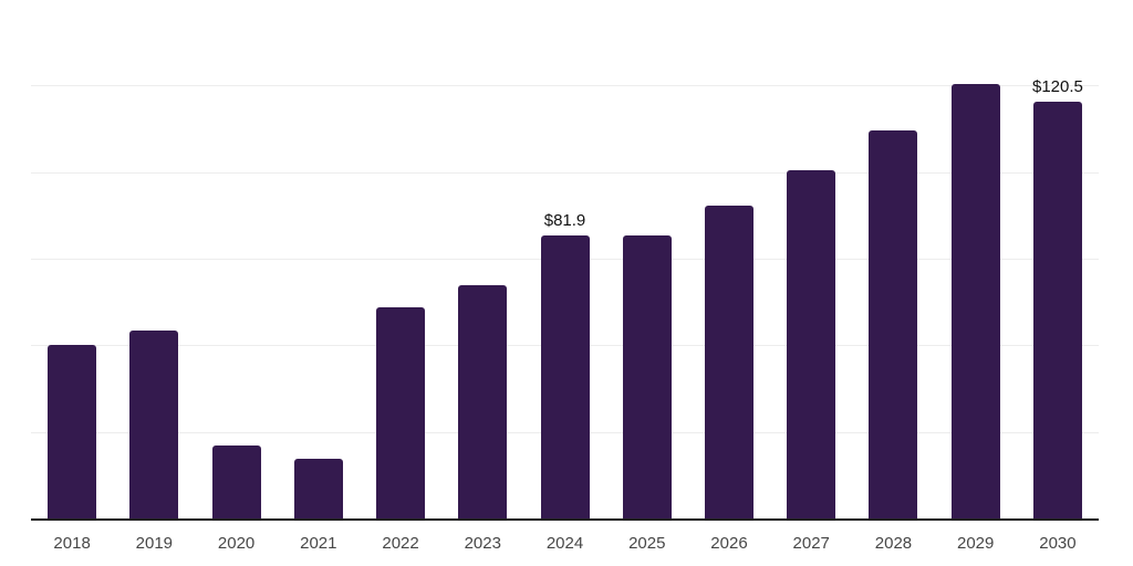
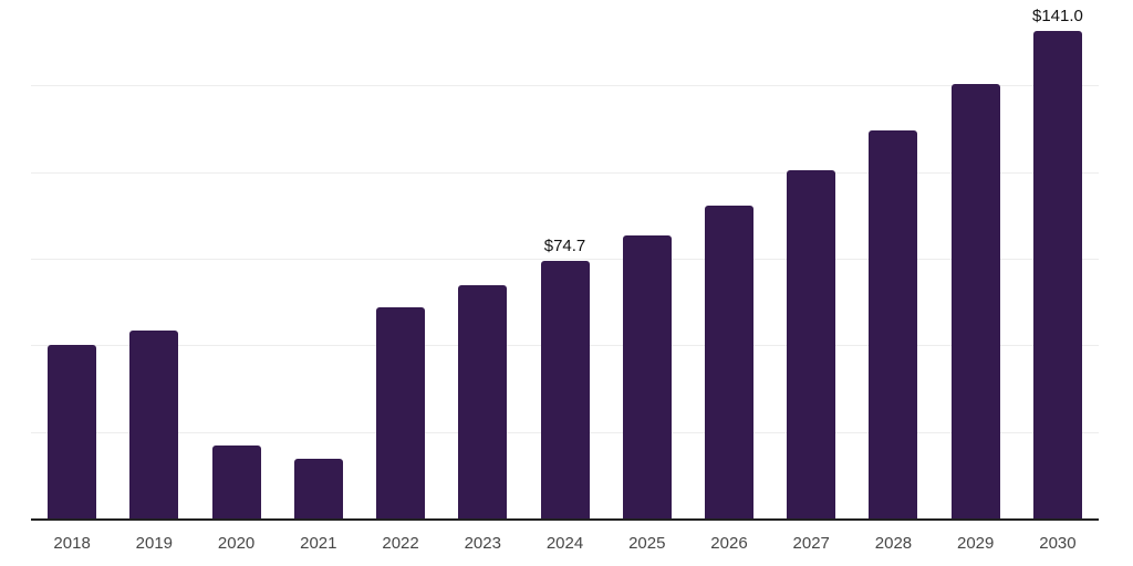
2024: $81.9 -> $74.7
2030: $120.5 -> $141.0
